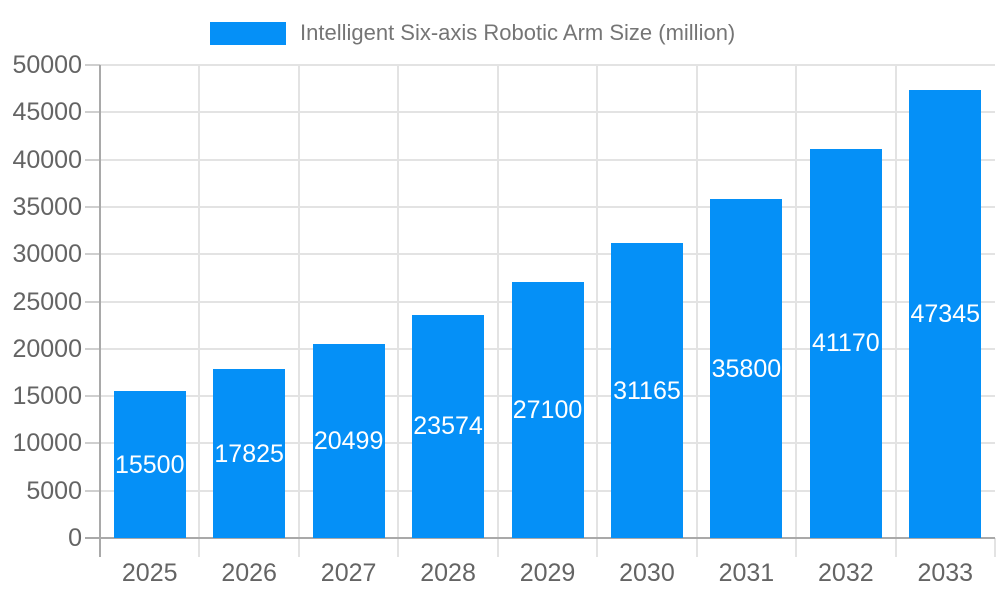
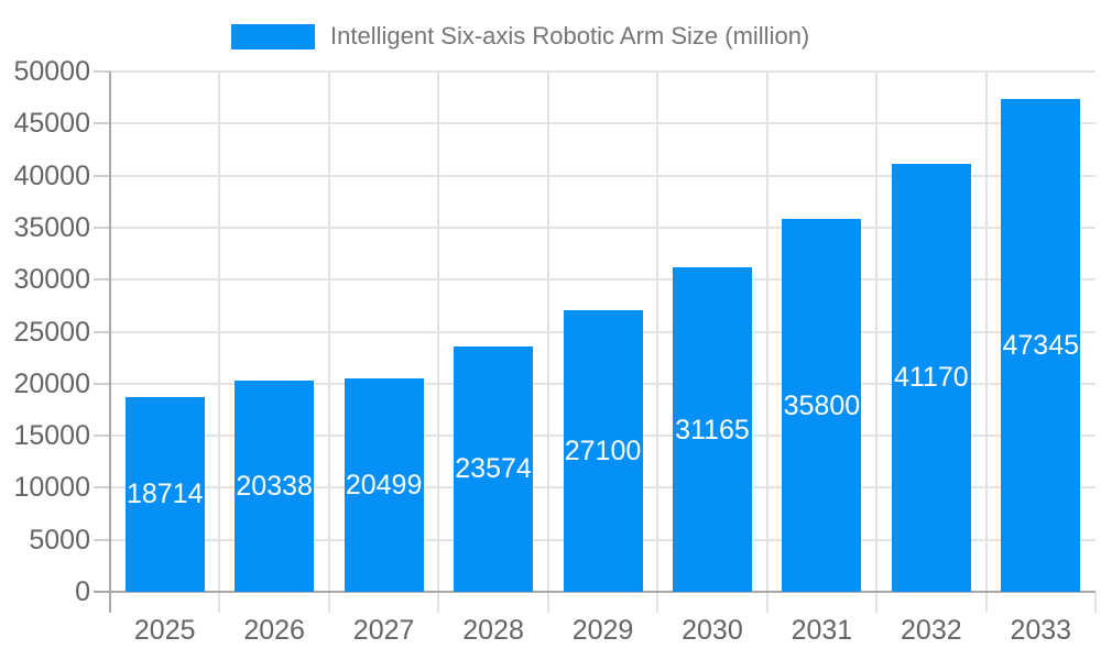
2025: 15500 -> 18714
2026: 17825 -> 20338
